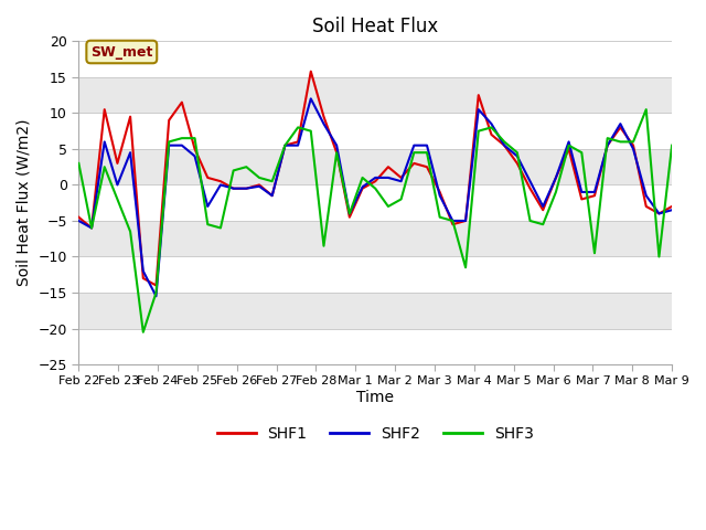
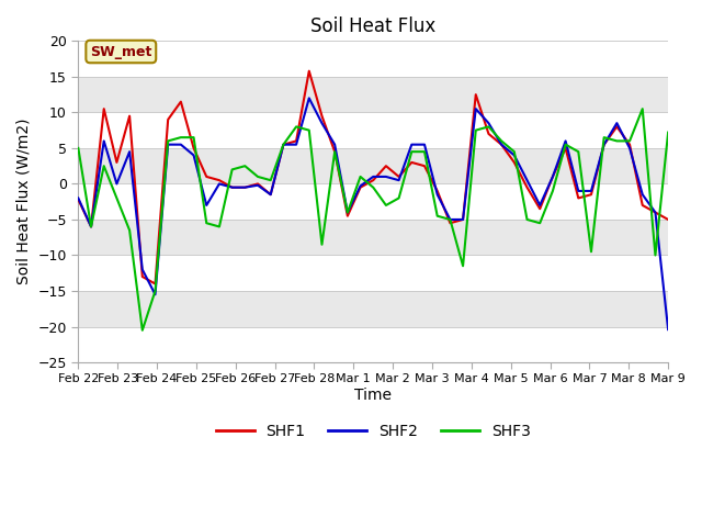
SHF1/Feb 22: -4.5 -> -2.2
SHF2/Feb 22: -5.0 -> -2.0
SHF3/Feb 22: 3.0 -> 5.0
SHF1/Mar 9: -3.0 -> -5.0
SHF2/Mar 9: -3.5 -> -20.4
SHF3/Mar 9: 5.5 -> 7.2
